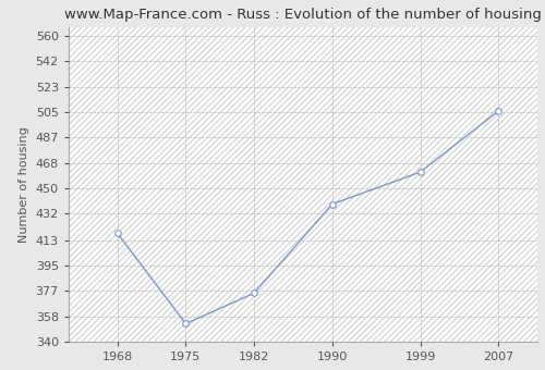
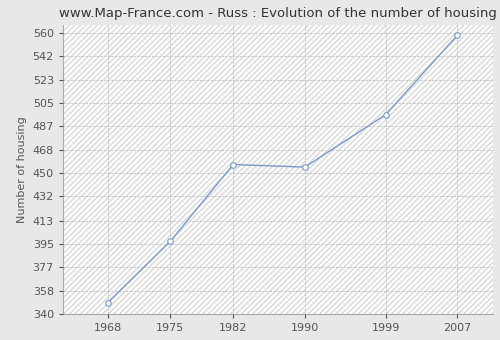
1968: 418 -> 349
1975: 353 -> 397
1982: 375 -> 457
1990: 439 -> 455
1999: 462 -> 496
2007: 506 -> 558
